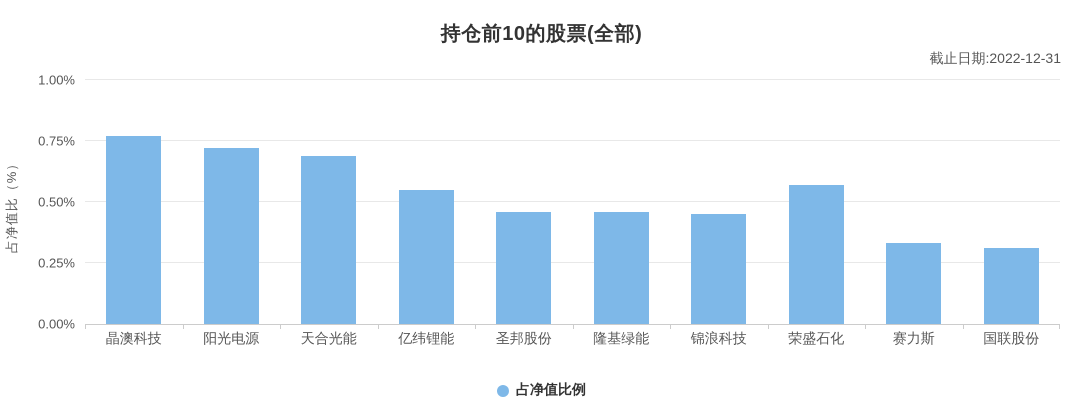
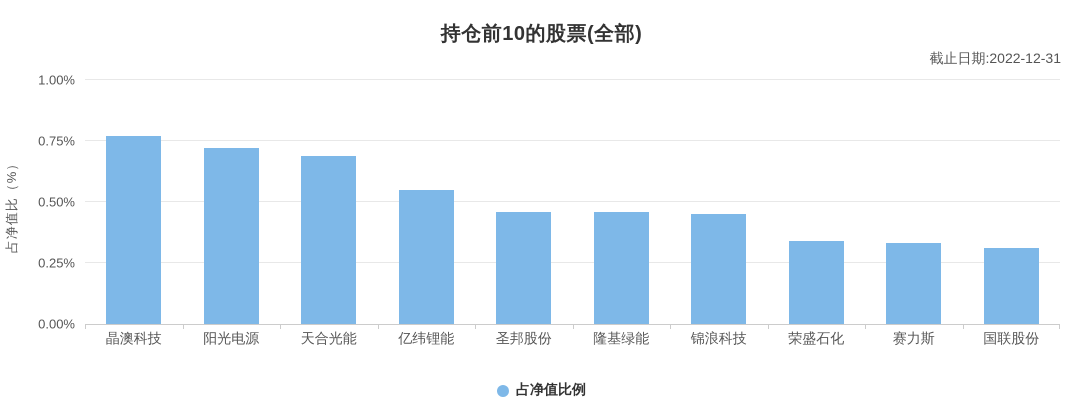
荣盛石化: 0.57% -> 0.34%
